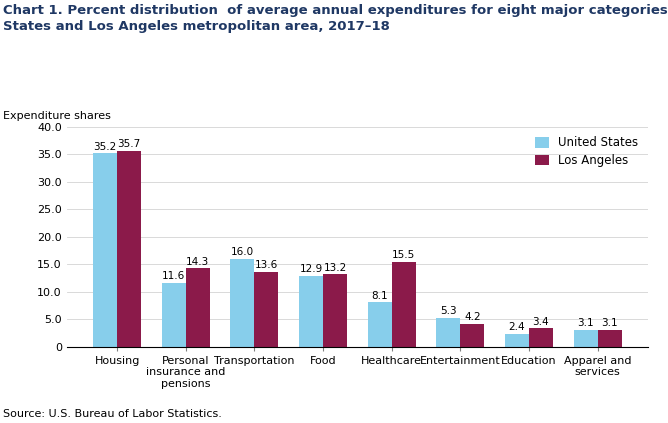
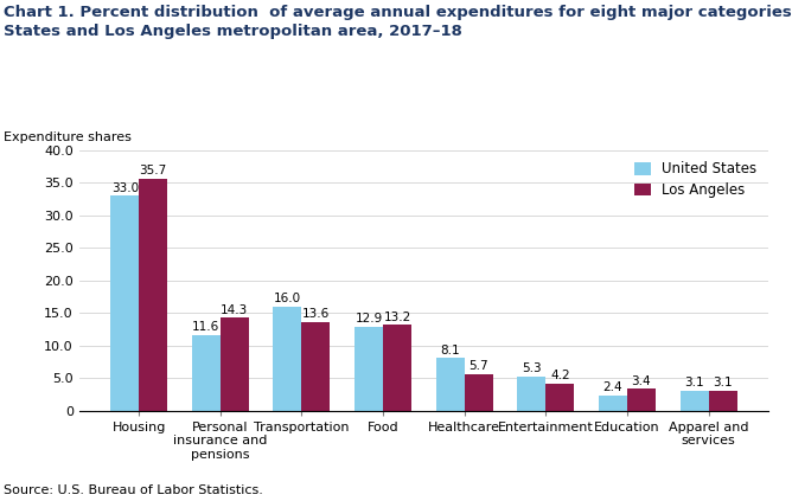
United States/Housing: 35.2 -> 33.0
Los Angeles/Healthcare: 15.5 -> 5.7
